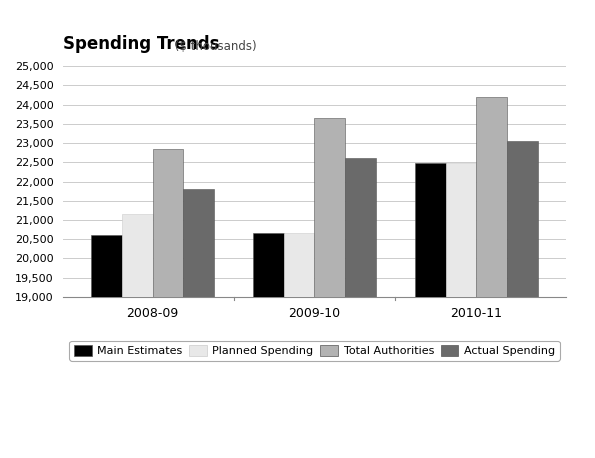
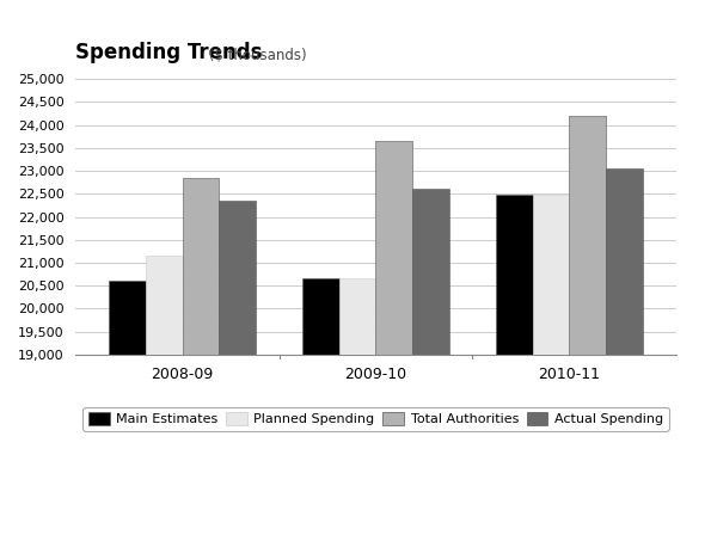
Actual Spending/2008-09: 21,800 -> 22,350
